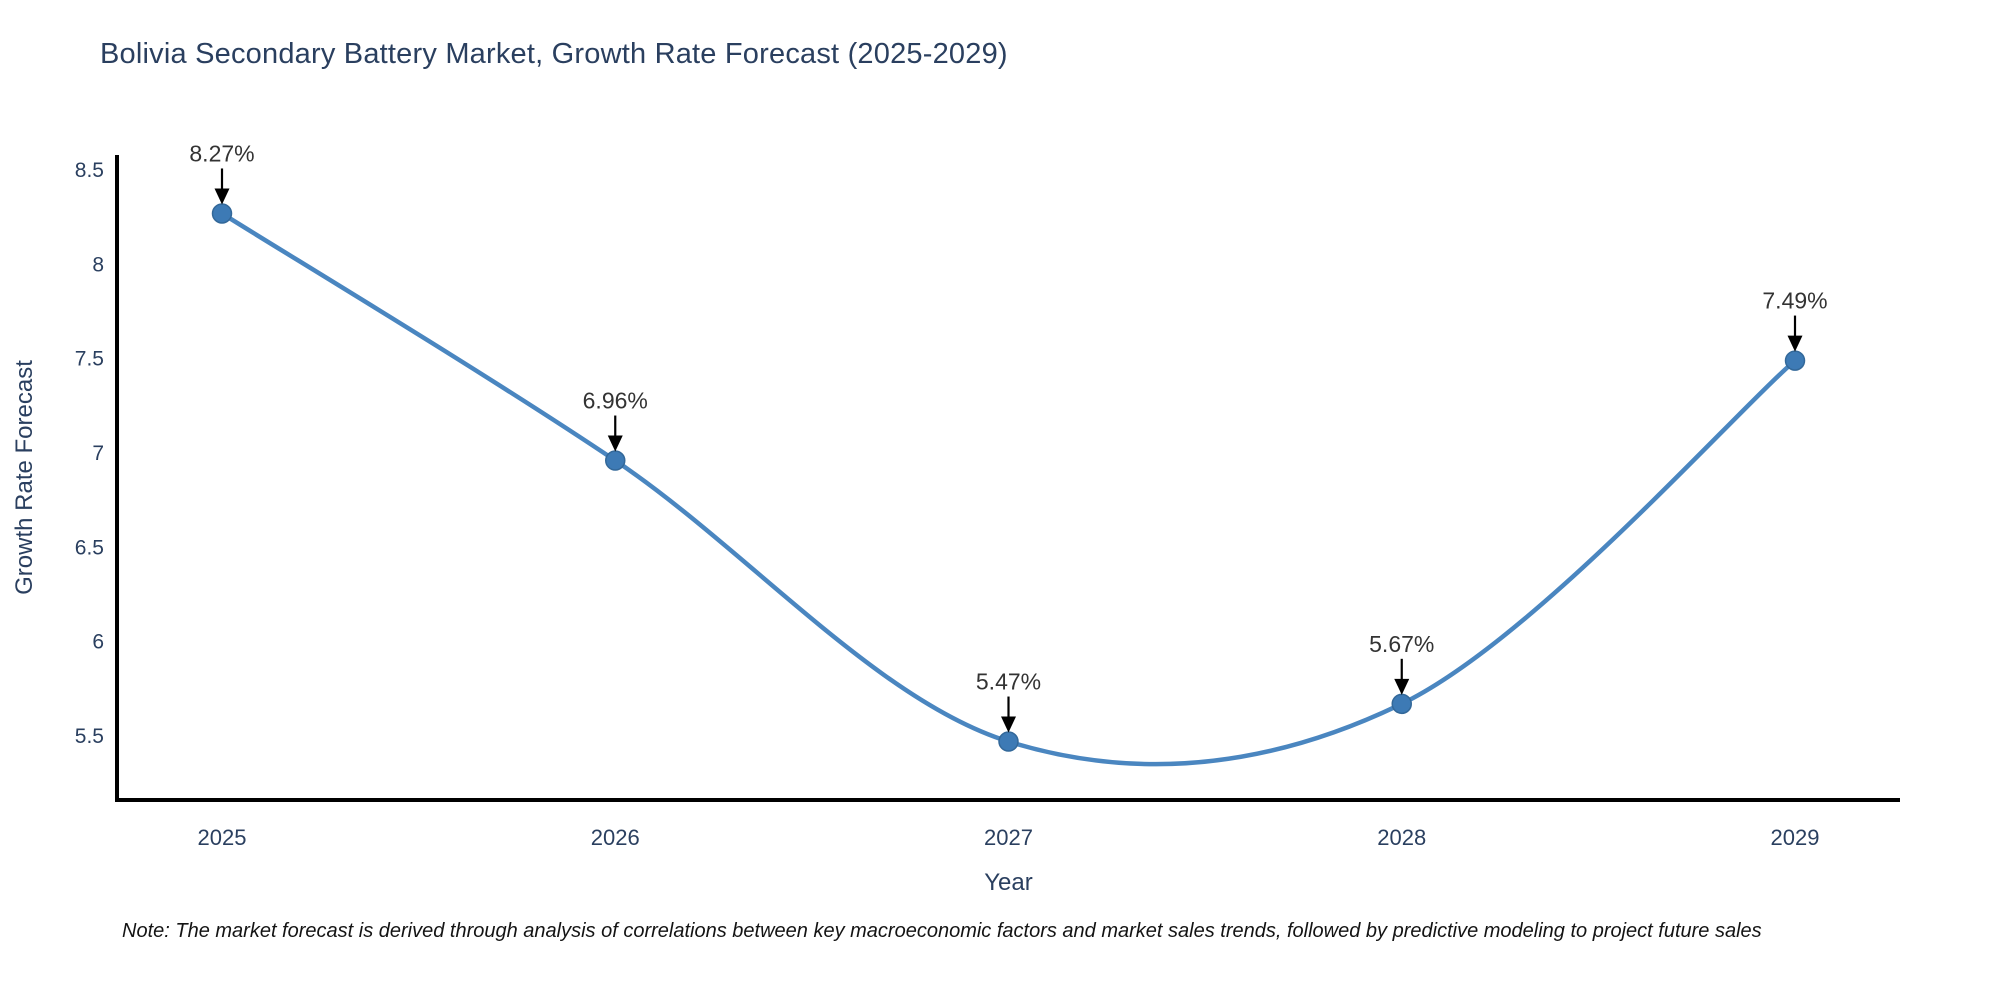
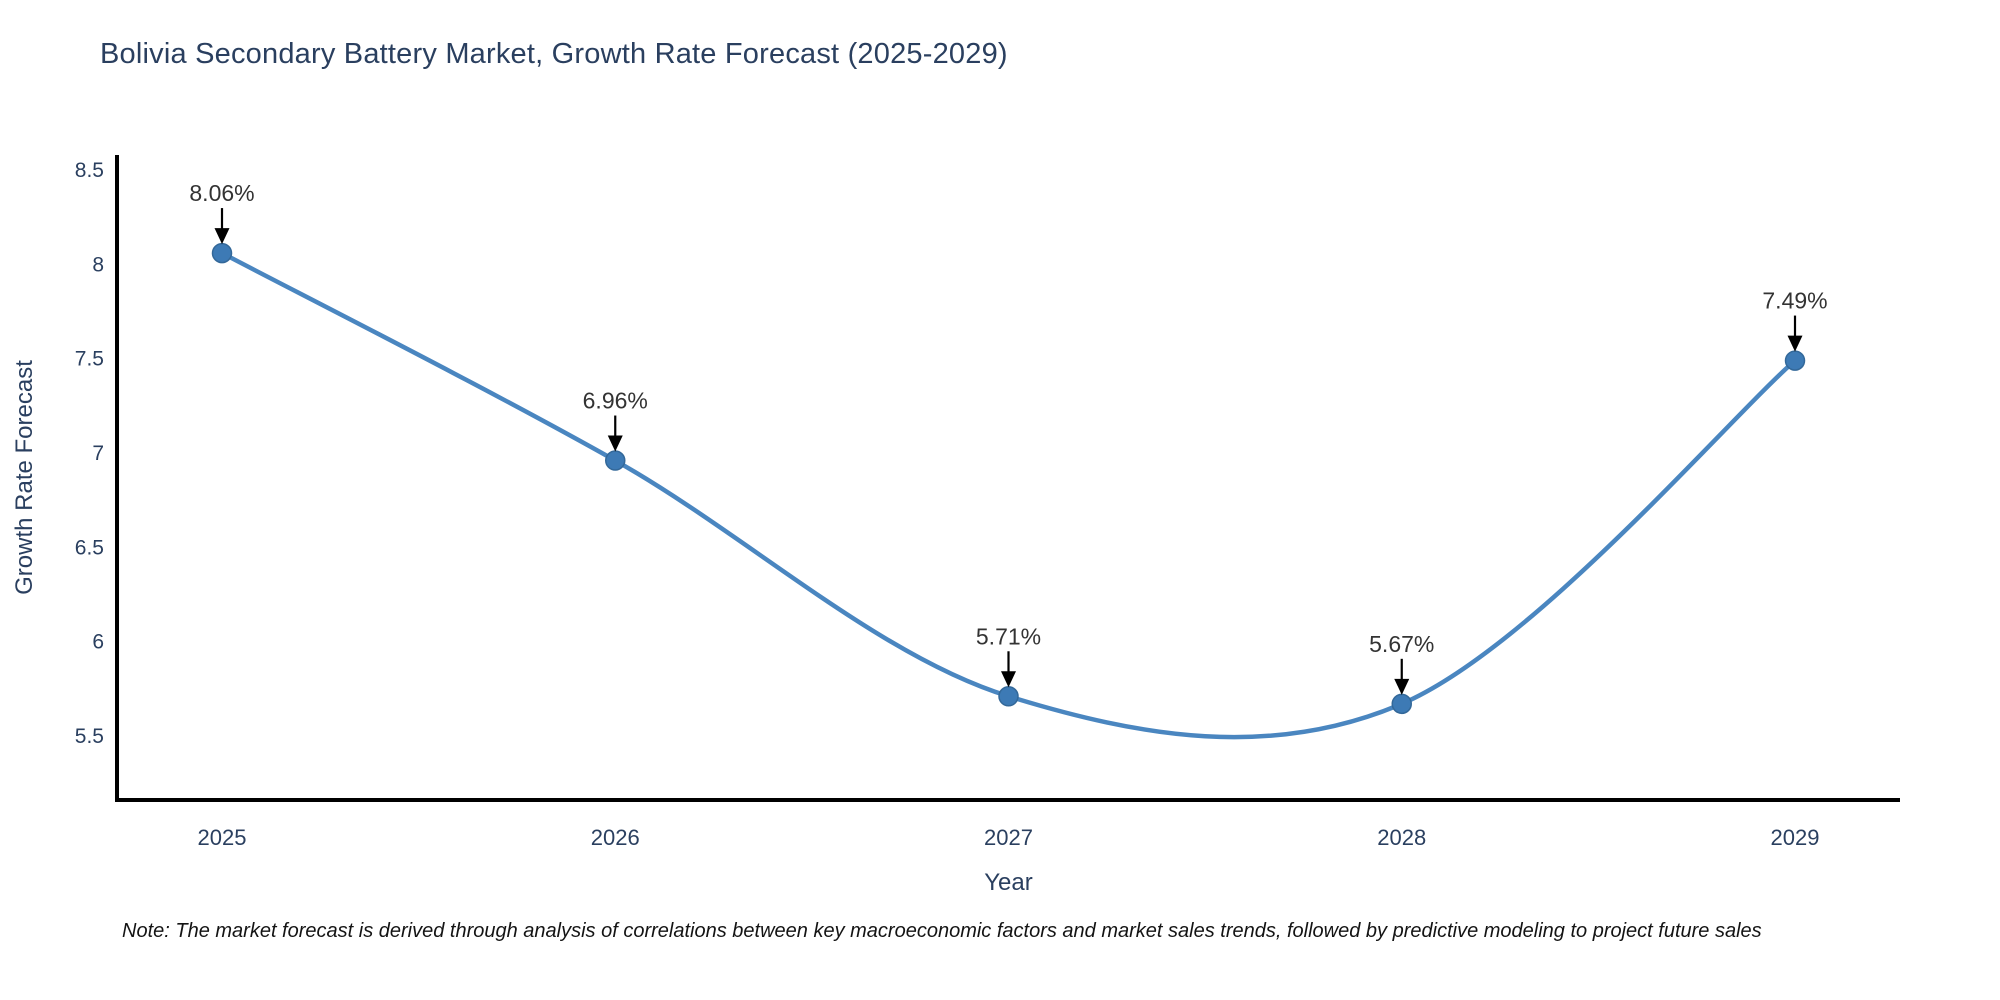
2025: 8.27% -> 8.06%
2027: 5.47% -> 5.71%
